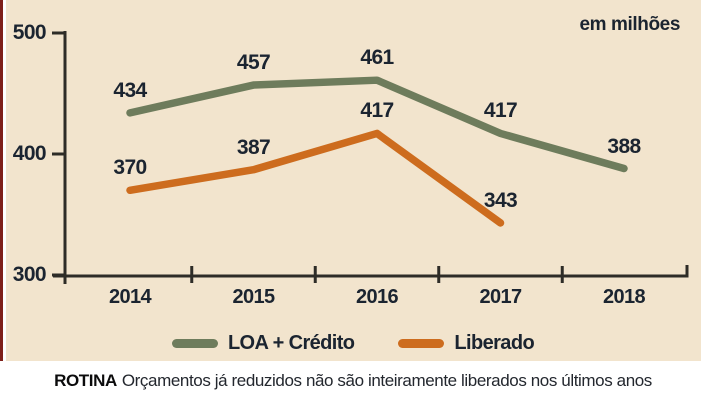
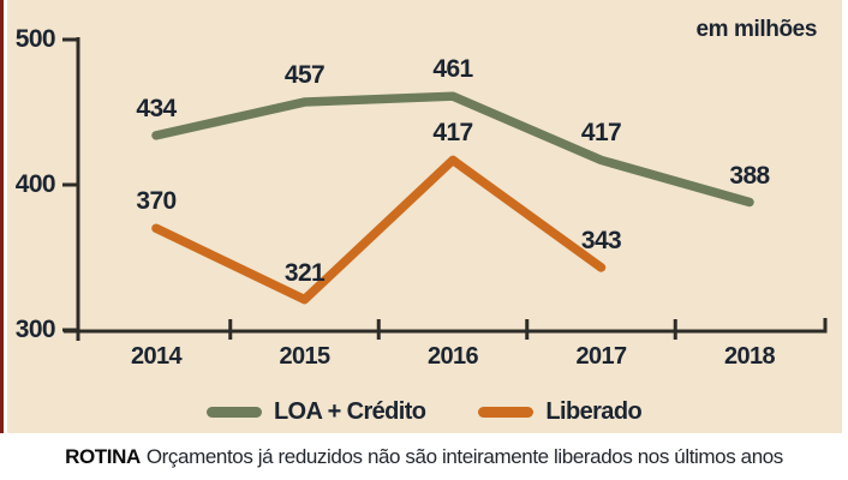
Liberado/2015: 387 -> 321
